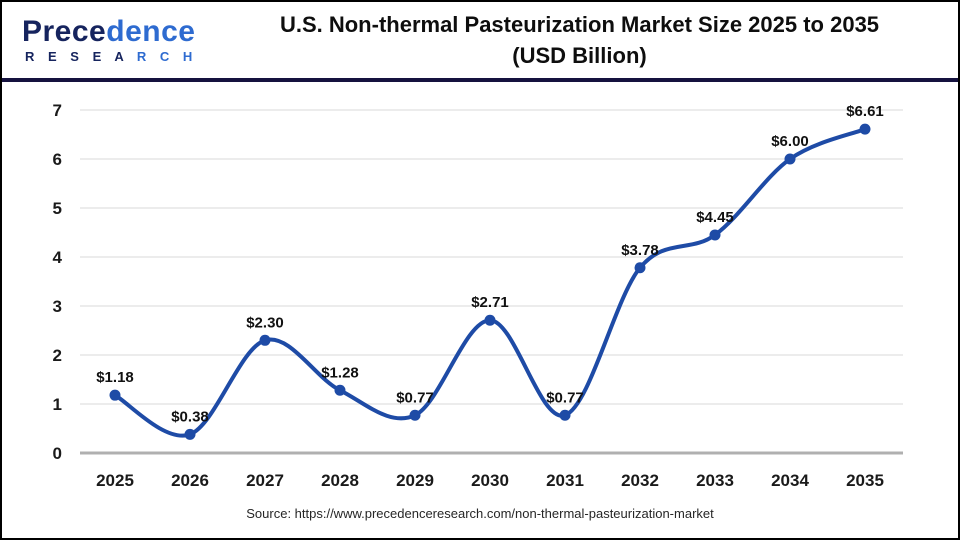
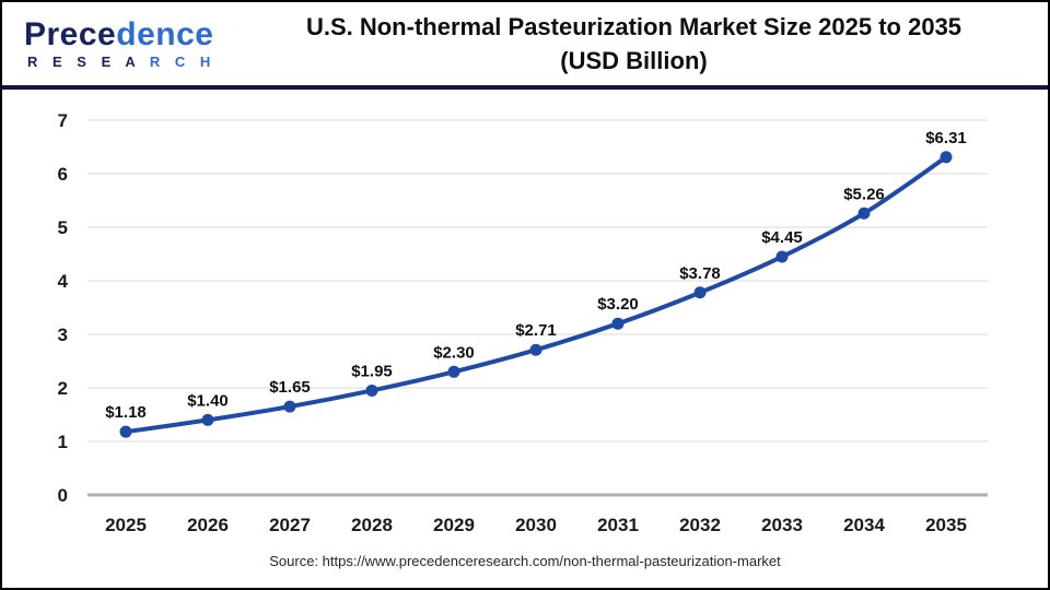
2026: $0.38 -> $1.40
2027: $2.30 -> $1.65
2028: $1.28 -> $1.95
2029: $0.77 -> $2.30
2031: $0.77 -> $3.20
2034: $6.00 -> $5.26
2035: $6.61 -> $6.31
